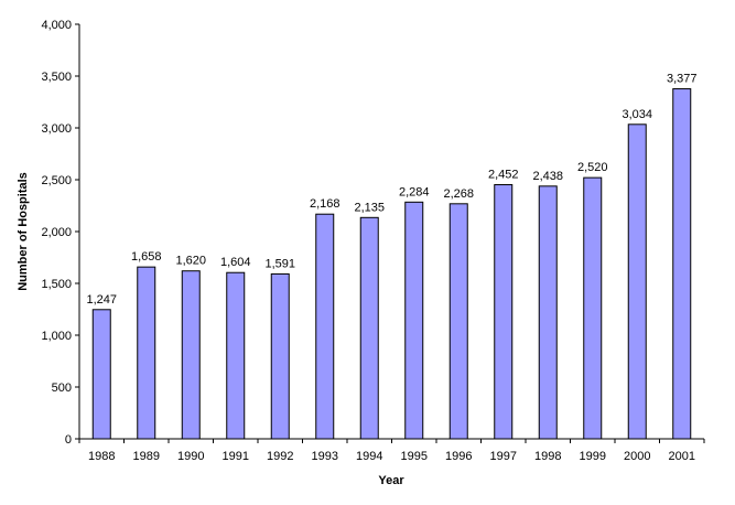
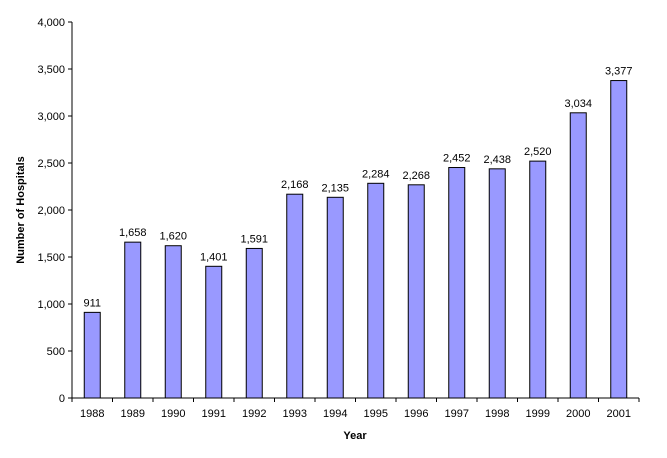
1988: 1,247 -> 911
1991: 1,604 -> 1,401
